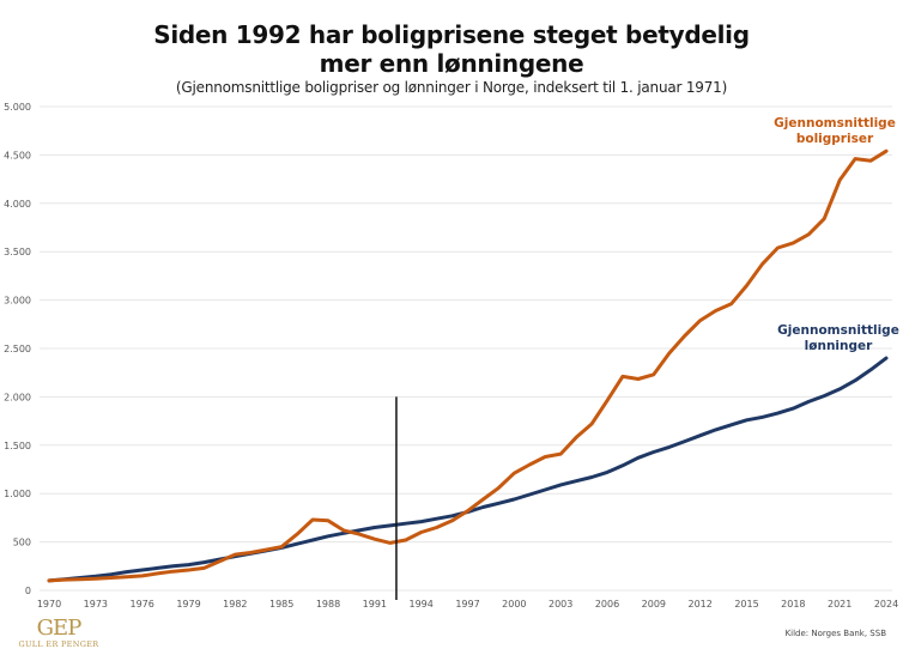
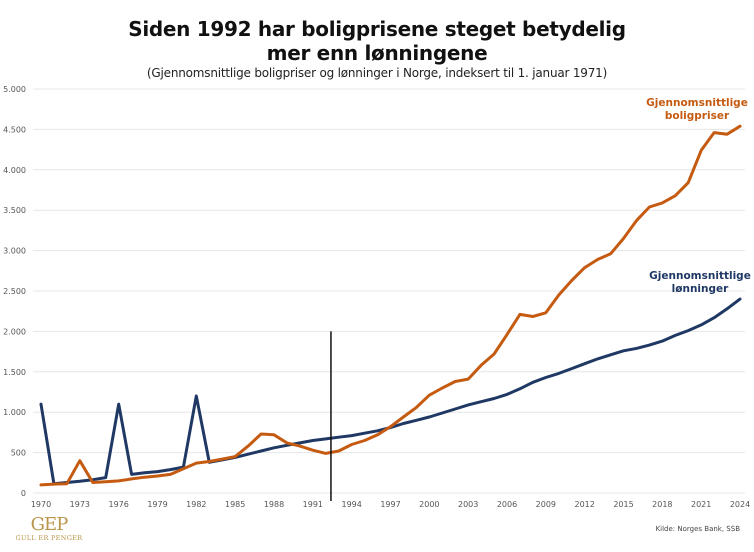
Gjennomsnittlige lønninger/1970: 100 -> 1100
Gjennomsnittlige boligpriser/1973: 100 -> 400
Gjennomsnittlige lønninger/1976: 200 -> 1100
Gjennomsnittlige lønninger/1982: 400 -> 1200
